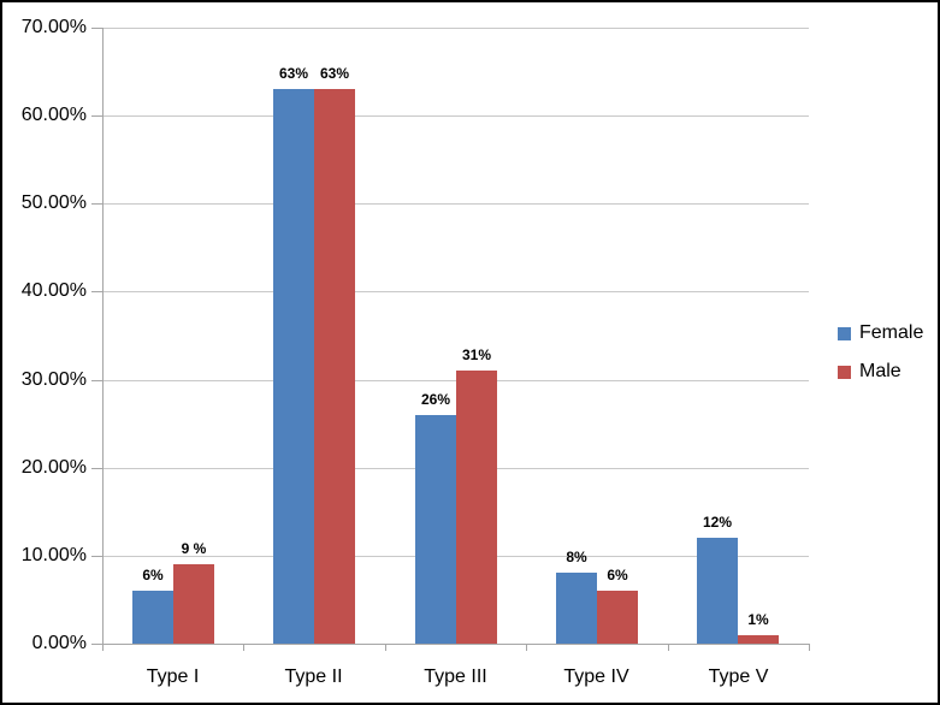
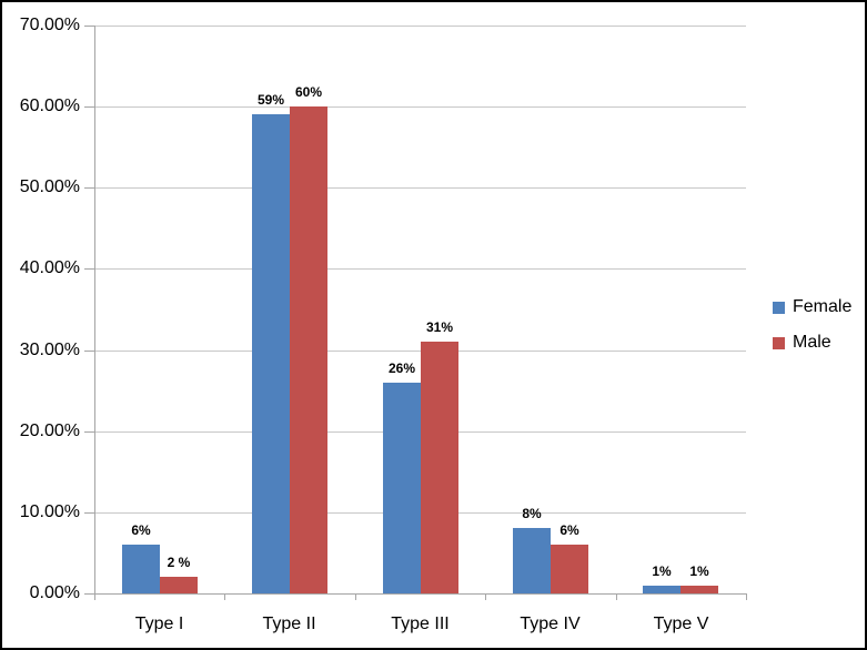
Male/Type I: 9 -> 2
Female/Type II: 63% -> 59%
Male/Type II: 63% -> 60%
Female/Type V: 12% -> 1%
